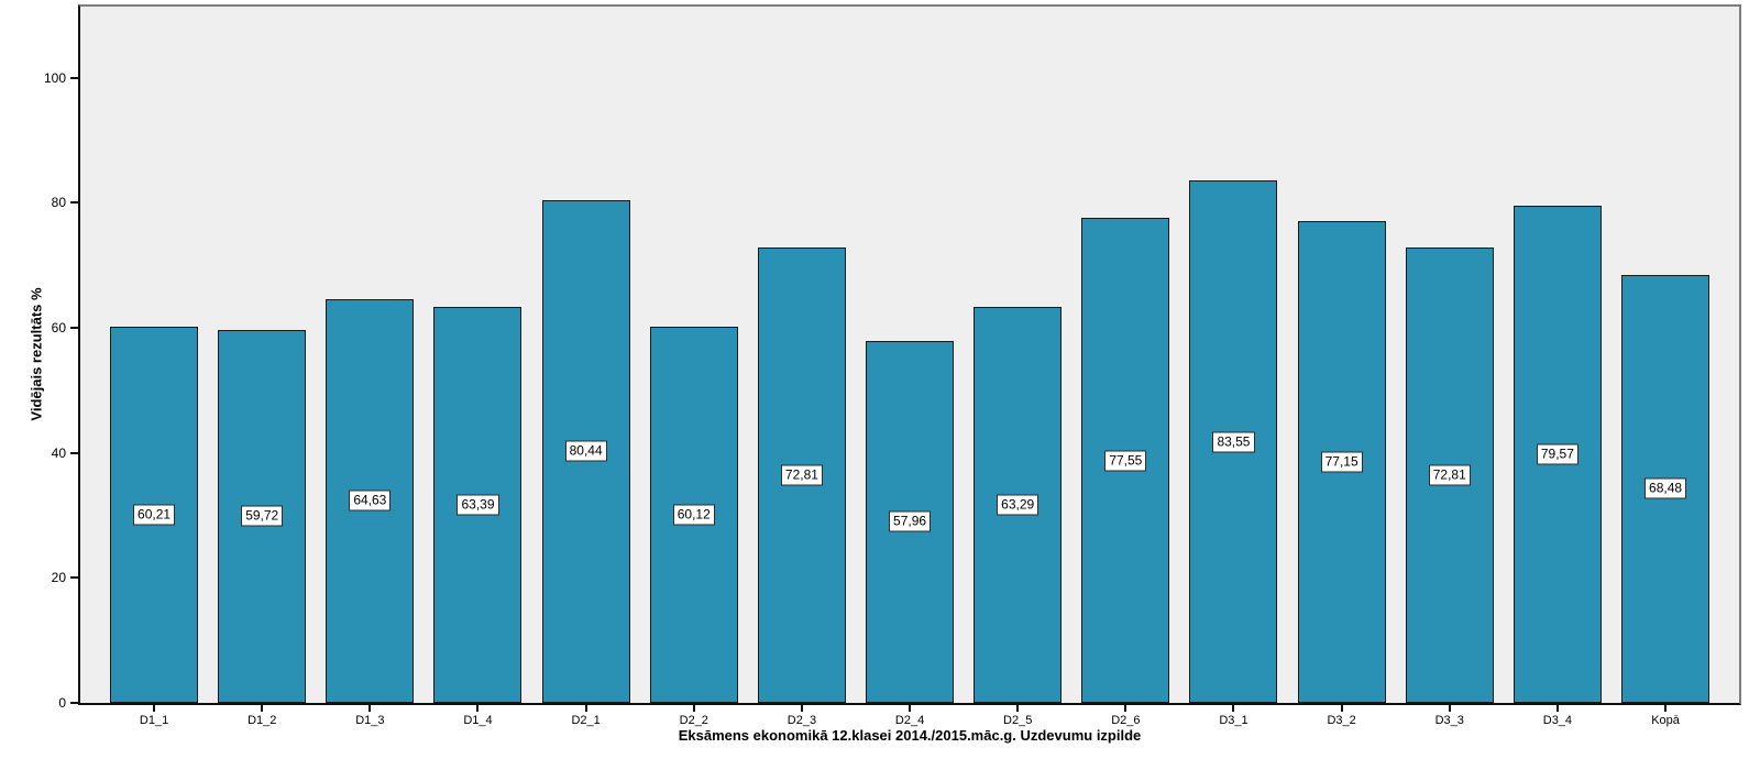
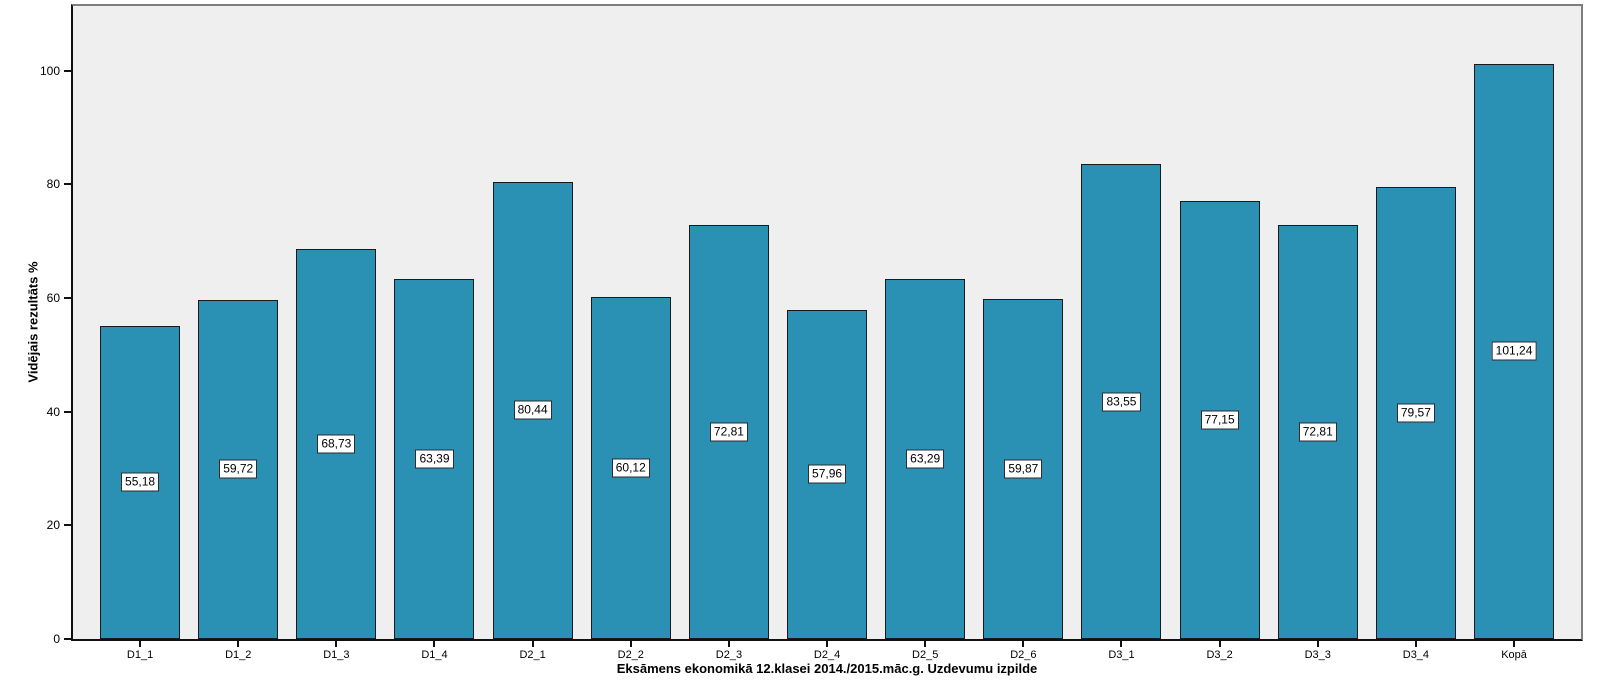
D1_1: 60,21 -> 55,18
D1_3: 64,63 -> 68,73
D2_6: 77,55 -> 59,87
Kopā: 68,48 -> 101,24
